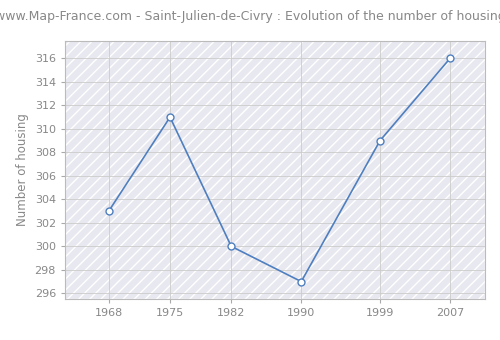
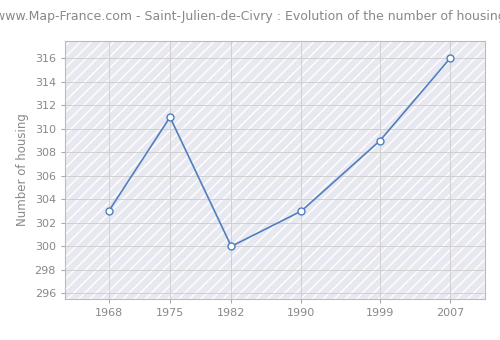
1990: 297 -> 303
